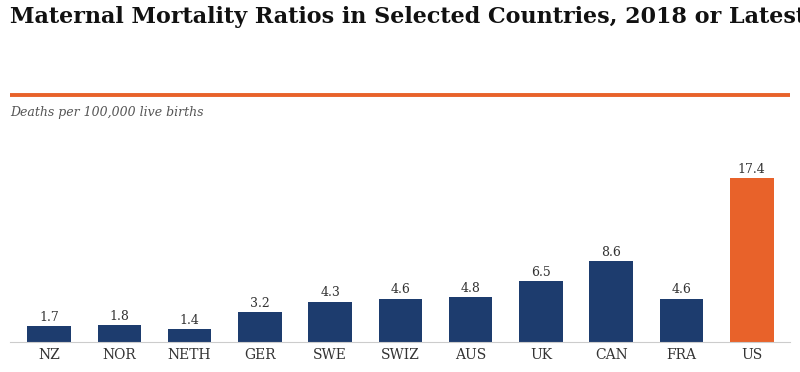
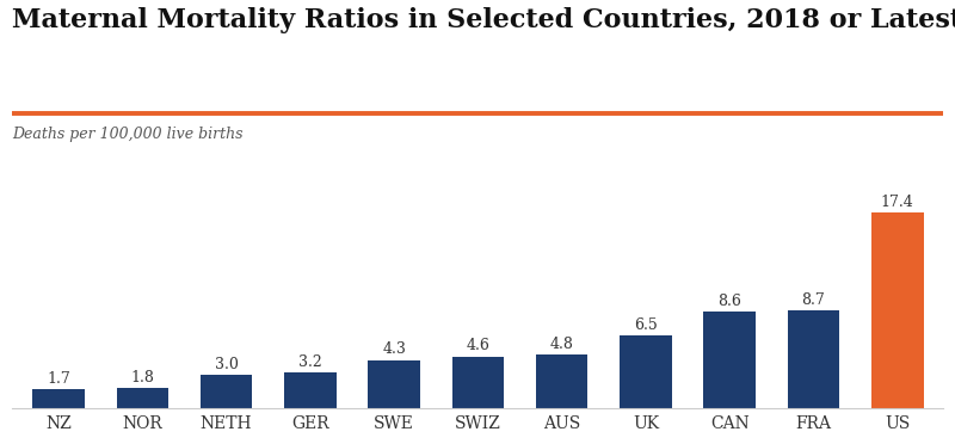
NETH: 1.4 -> 3.0
FRA: 4.6 -> 8.7
